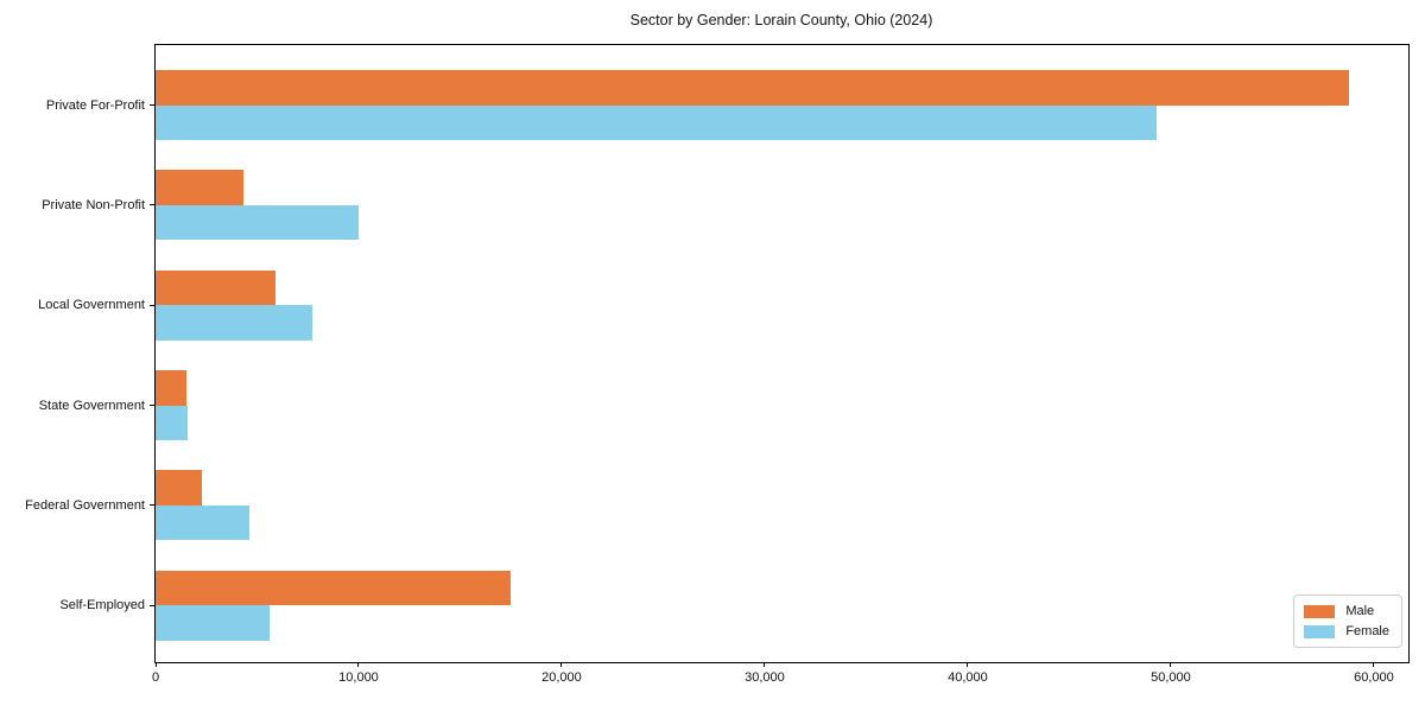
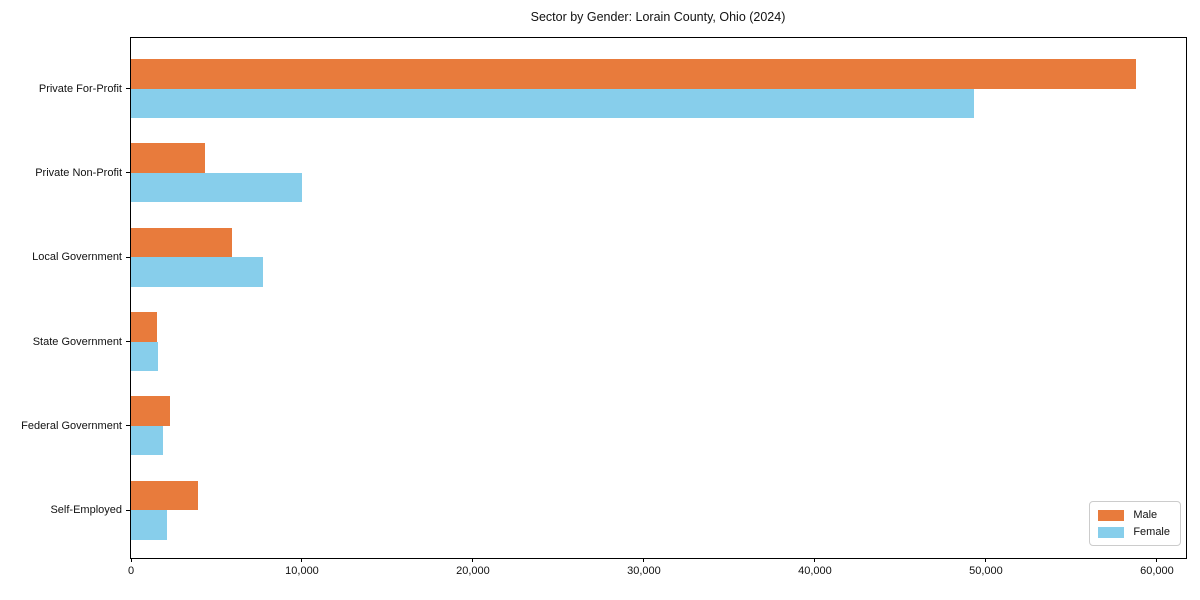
Female/Federal Government: 4600 -> 1900
Male/Self-Employed: 17500 -> 3900
Female/Self-Employed: 5600 -> 2100
